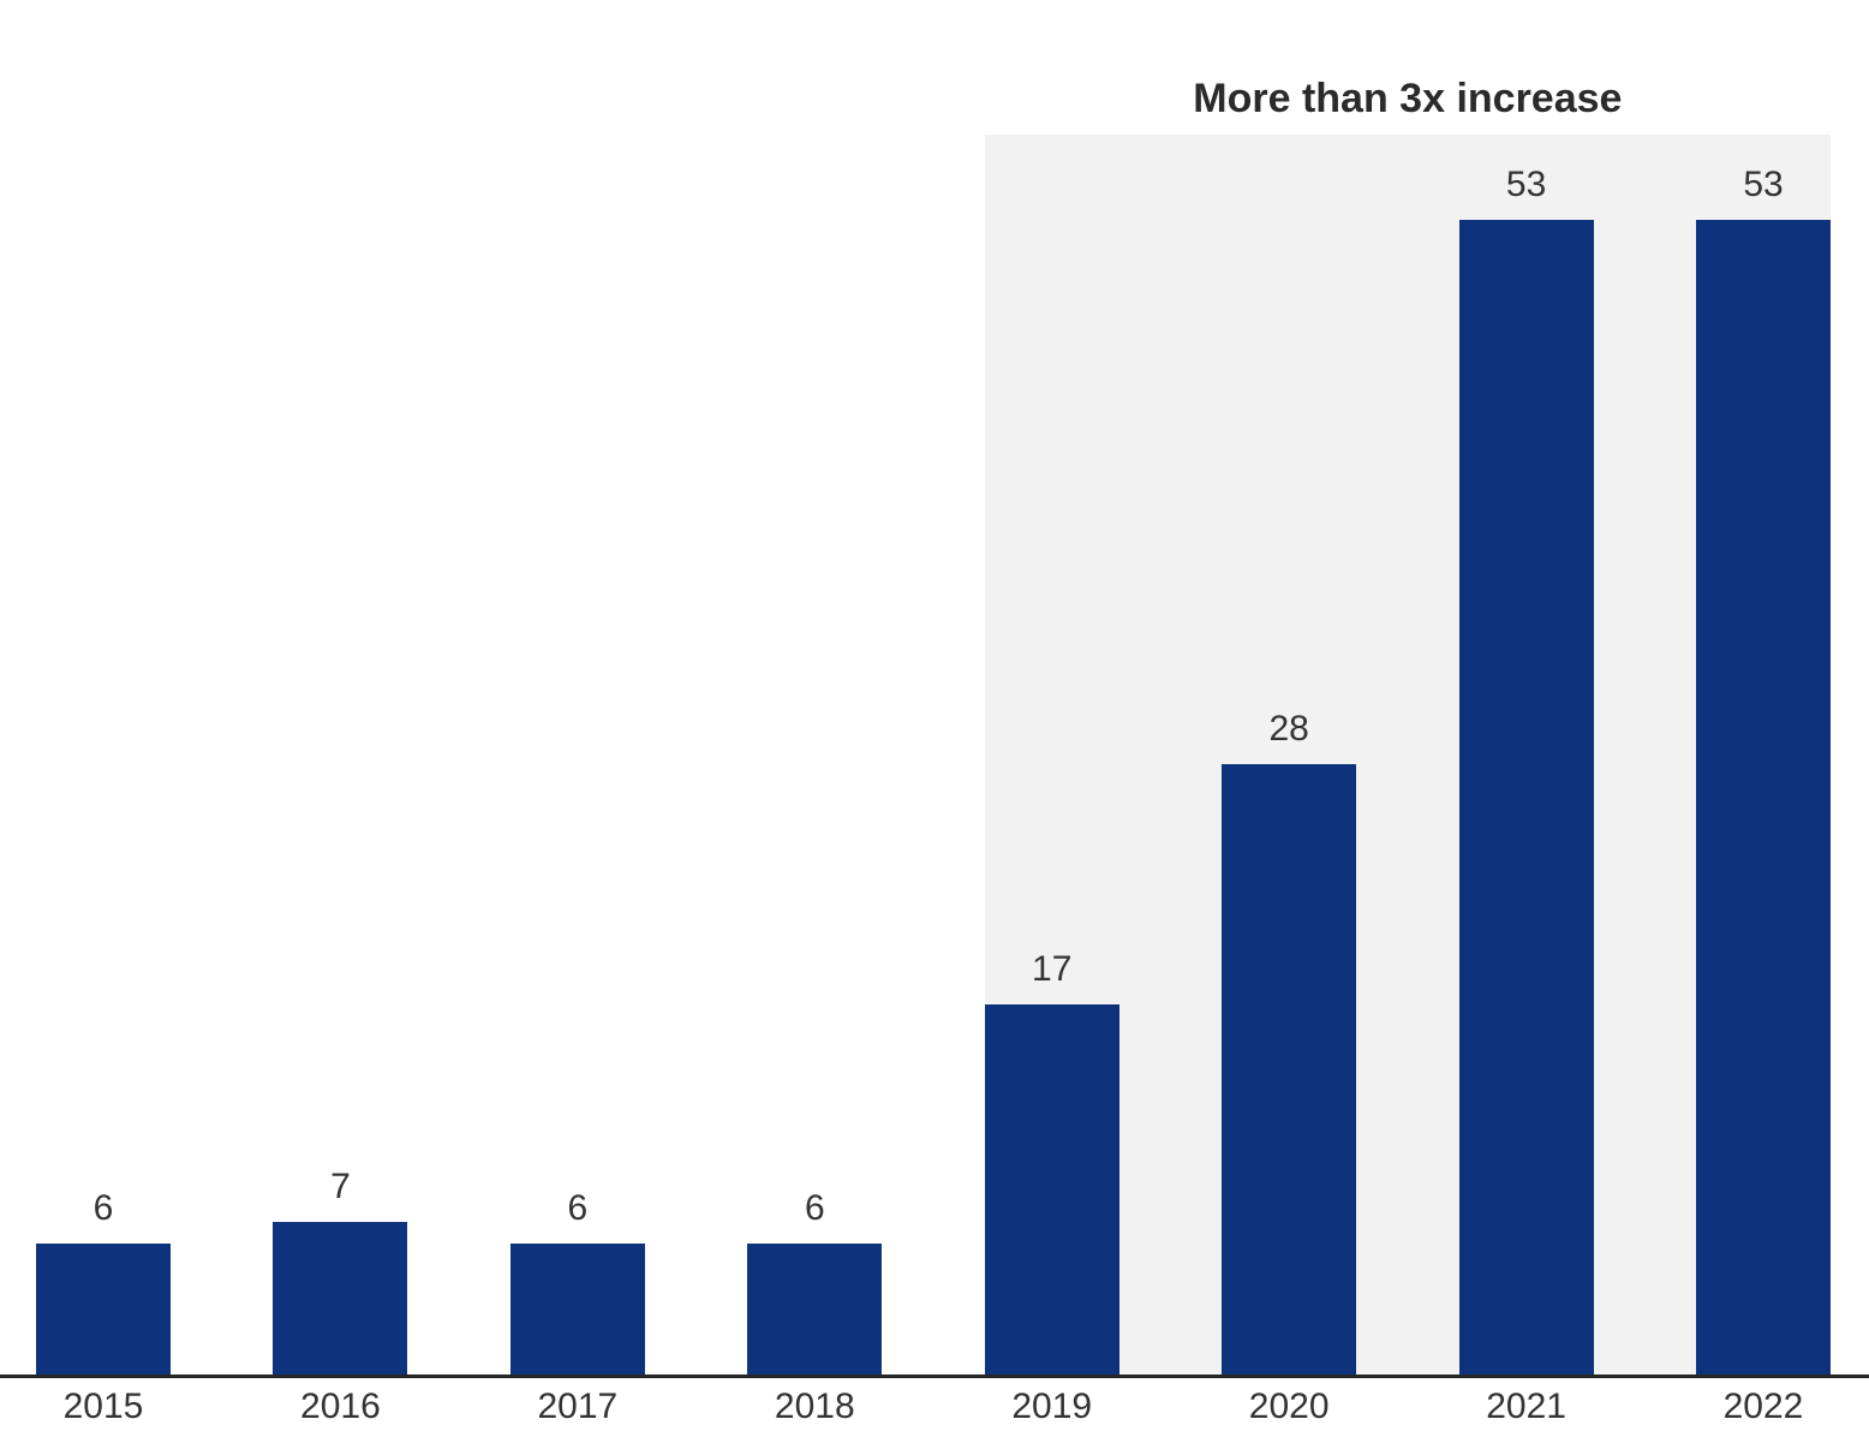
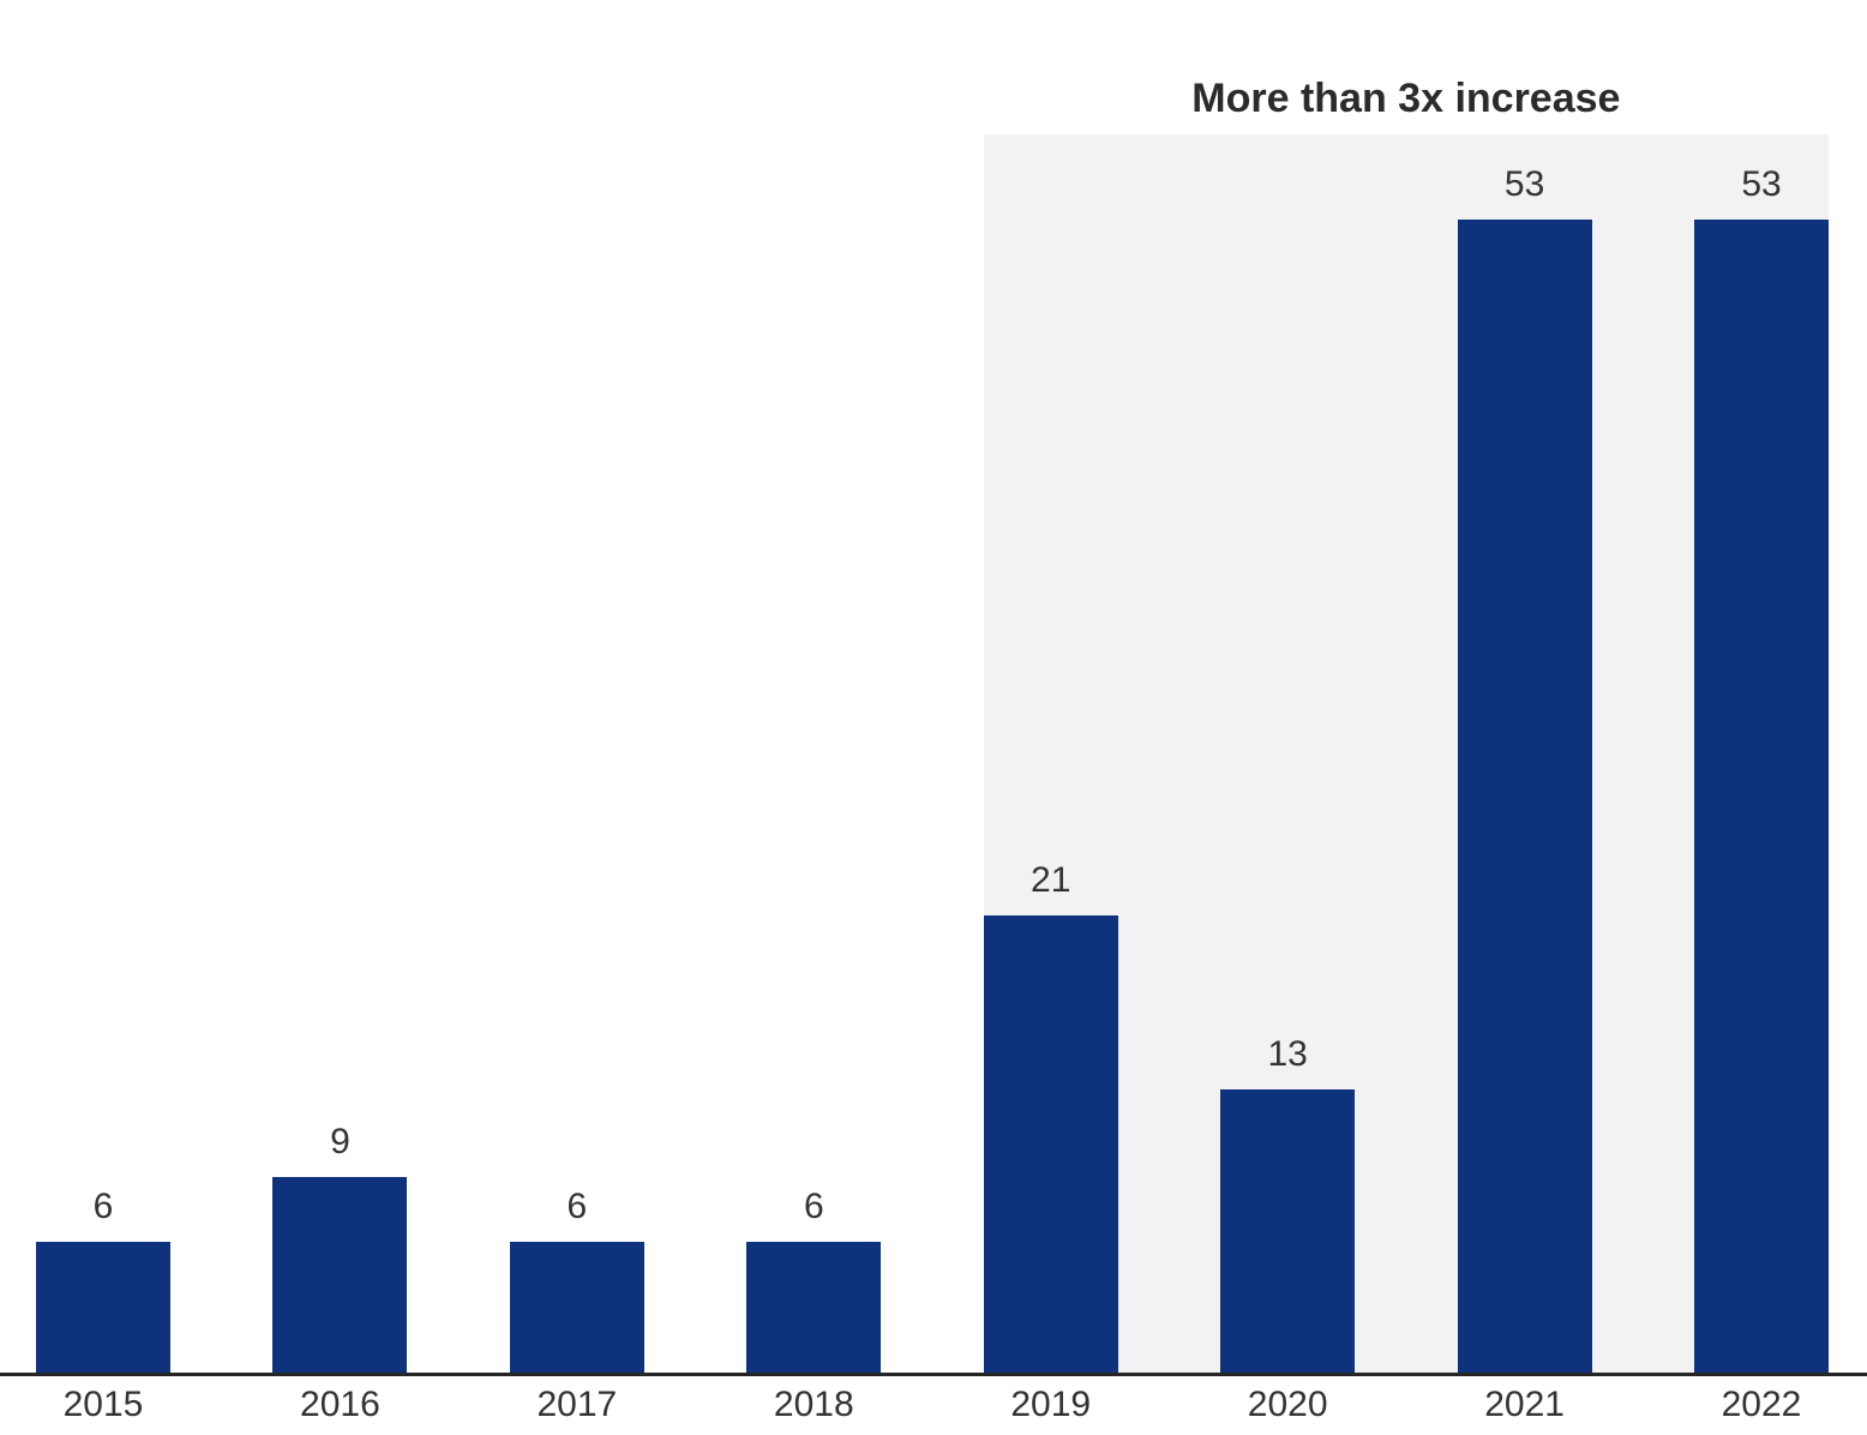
2016: 7 -> 9
2019: 17 -> 21
2020: 28 -> 13
